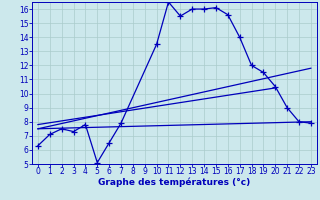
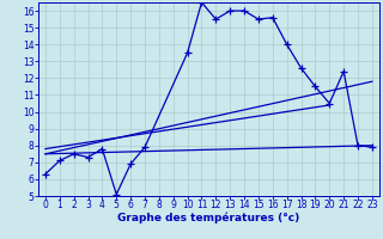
6: 6.5 -> 6.9
15: 16.1 -> 15.5
18: 12.0 -> 12.6
21: 9.0 -> 12.4
